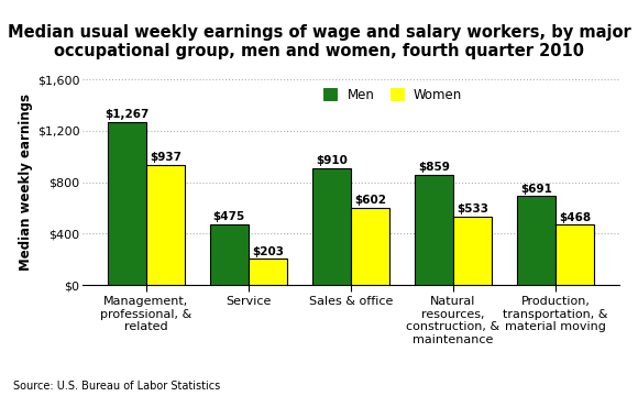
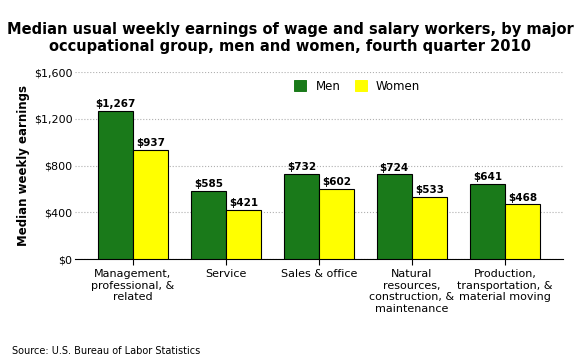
Men/Service: $475 -> $585
Women/Service: $203 -> $421
Men/Sales & office: $910 -> $732
Men/Natural resources, construction, & maintenance: $859 -> $724
Men/Production, transportation, & material moving: $691 -> $641
